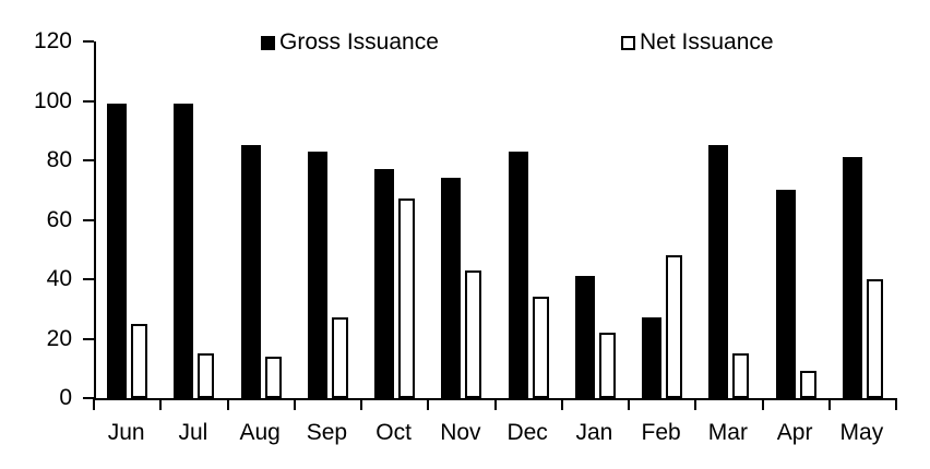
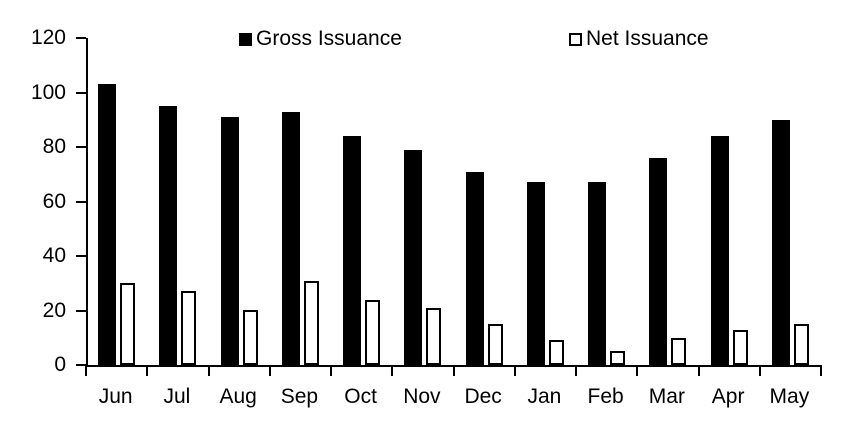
Gross Issuance/Jun: 99 -> 103
Net Issuance/Jun: 25 -> 30
Gross Issuance/Jul: 99 -> 95
Net Issuance/Jul: 15 -> 27
Gross Issuance/Aug: 85 -> 91
Net Issuance/Aug: 14 -> 20
Gross Issuance/Sep: 83 -> 93
Net Issuance/Sep: 27 -> 31
Gross Issuance/Oct: 77 -> 84
Net Issuance/Oct: 67 -> 24
Gross Issuance/Nov: 74 -> 79
Net Issuance/Nov: 43 -> 21
Gross Issuance/Dec: 83 -> 71
Net Issuance/Dec: 34 -> 15
Gross Issuance/Jan: 41 -> 67
Net Issuance/Jan: 22 -> 9
Gross Issuance/Feb: 27 -> 67
Net Issuance/Feb: 48 -> 5
Gross Issuance/Mar: 85 -> 76
Net Issuance/Mar: 15 -> 10
Gross Issuance/Apr: 70 -> 84
Net Issuance/Apr: 9 -> 13
Gross Issuance/May: 81 -> 90
Net Issuance/May: 40 -> 15
